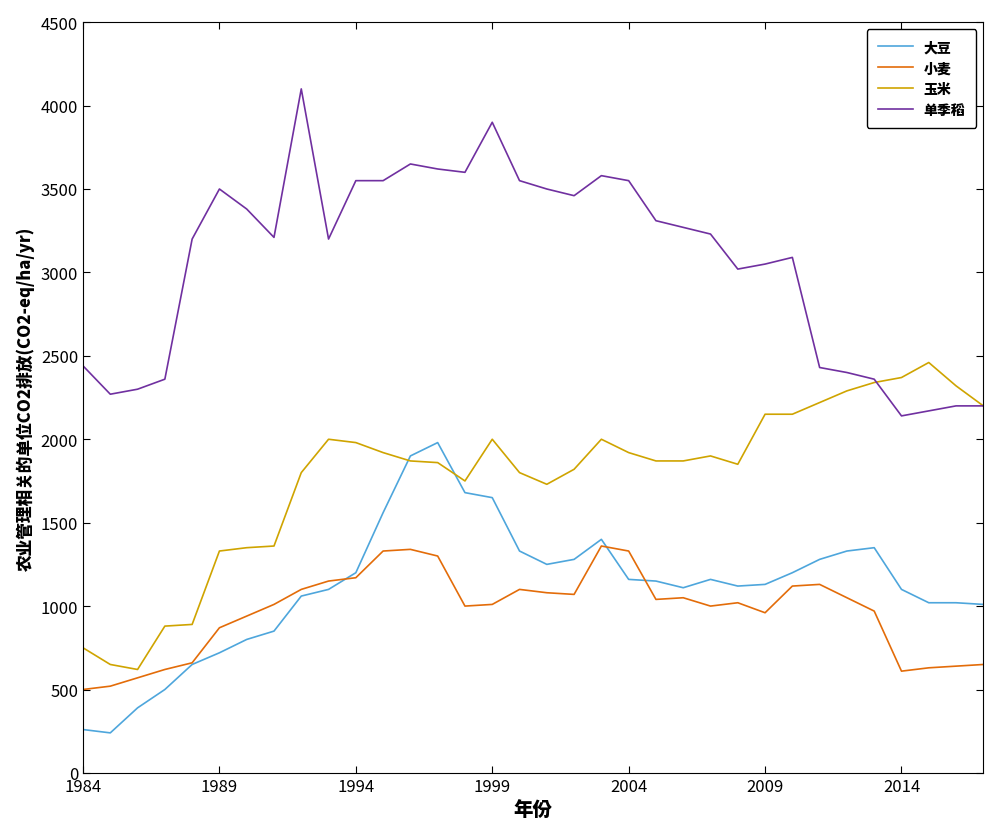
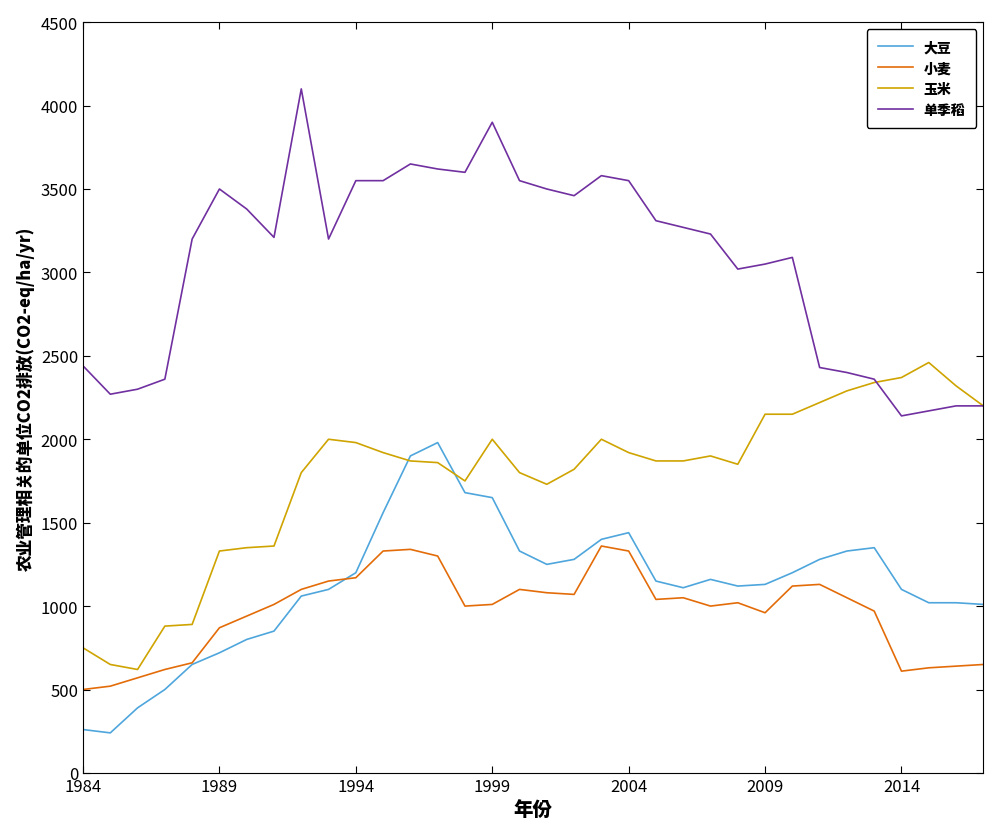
大豆/2004: 1160 -> 1440
